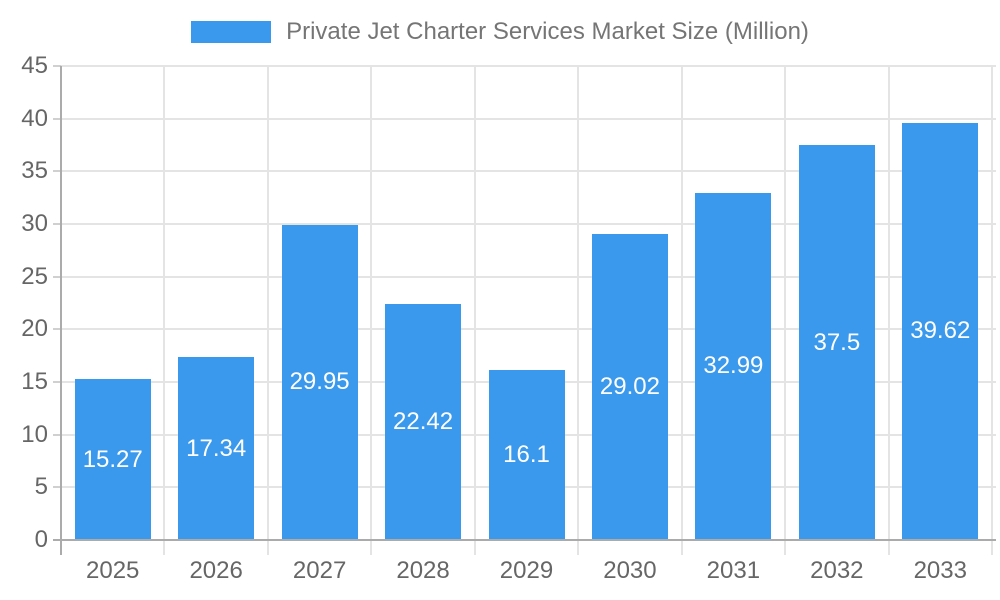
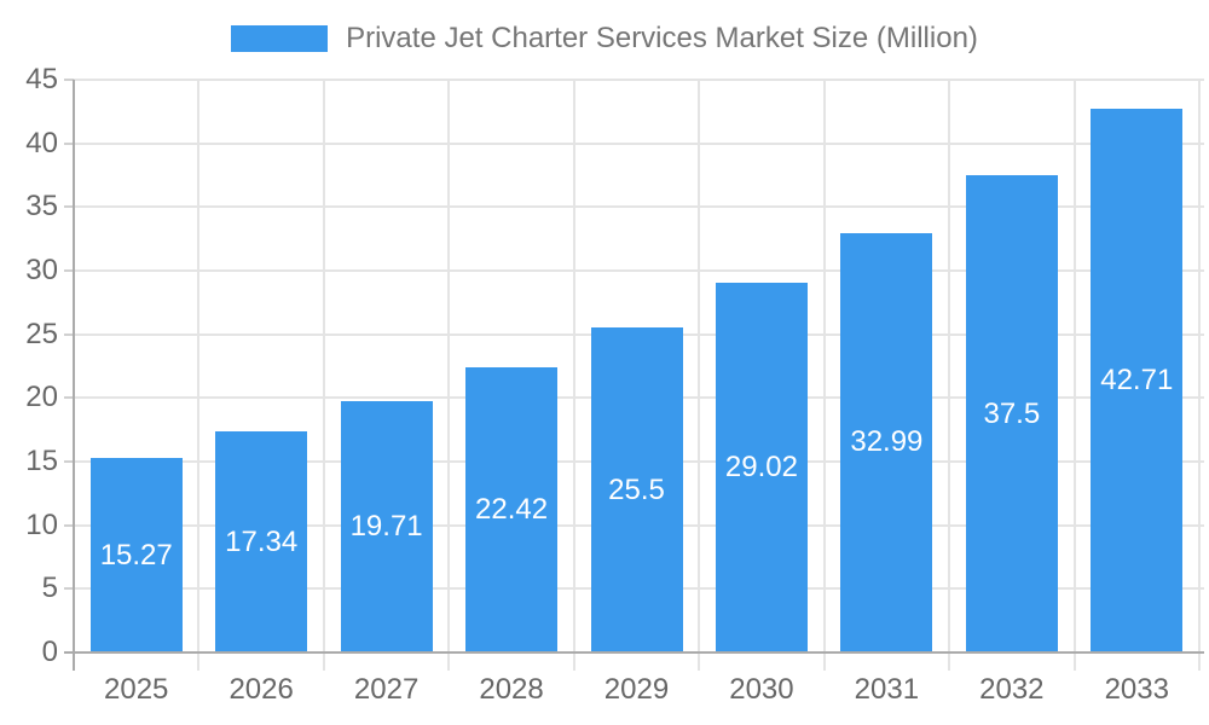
2027: 29.95 -> 19.71
2029: 16.1 -> 25.5
2033: 39.62 -> 42.71
